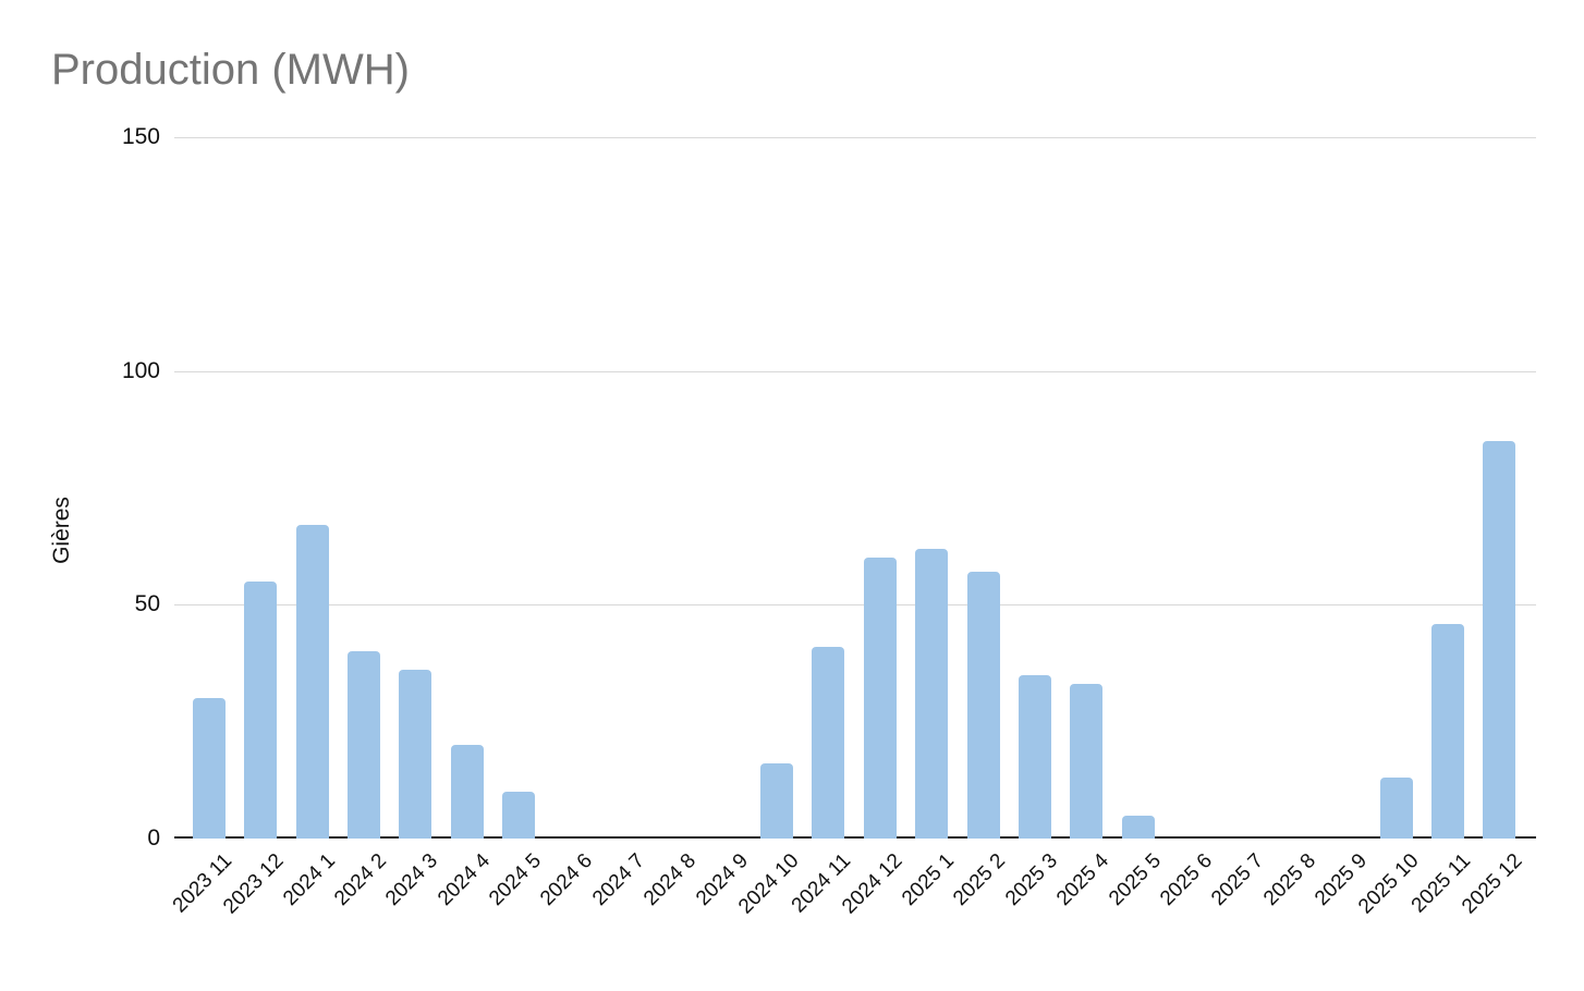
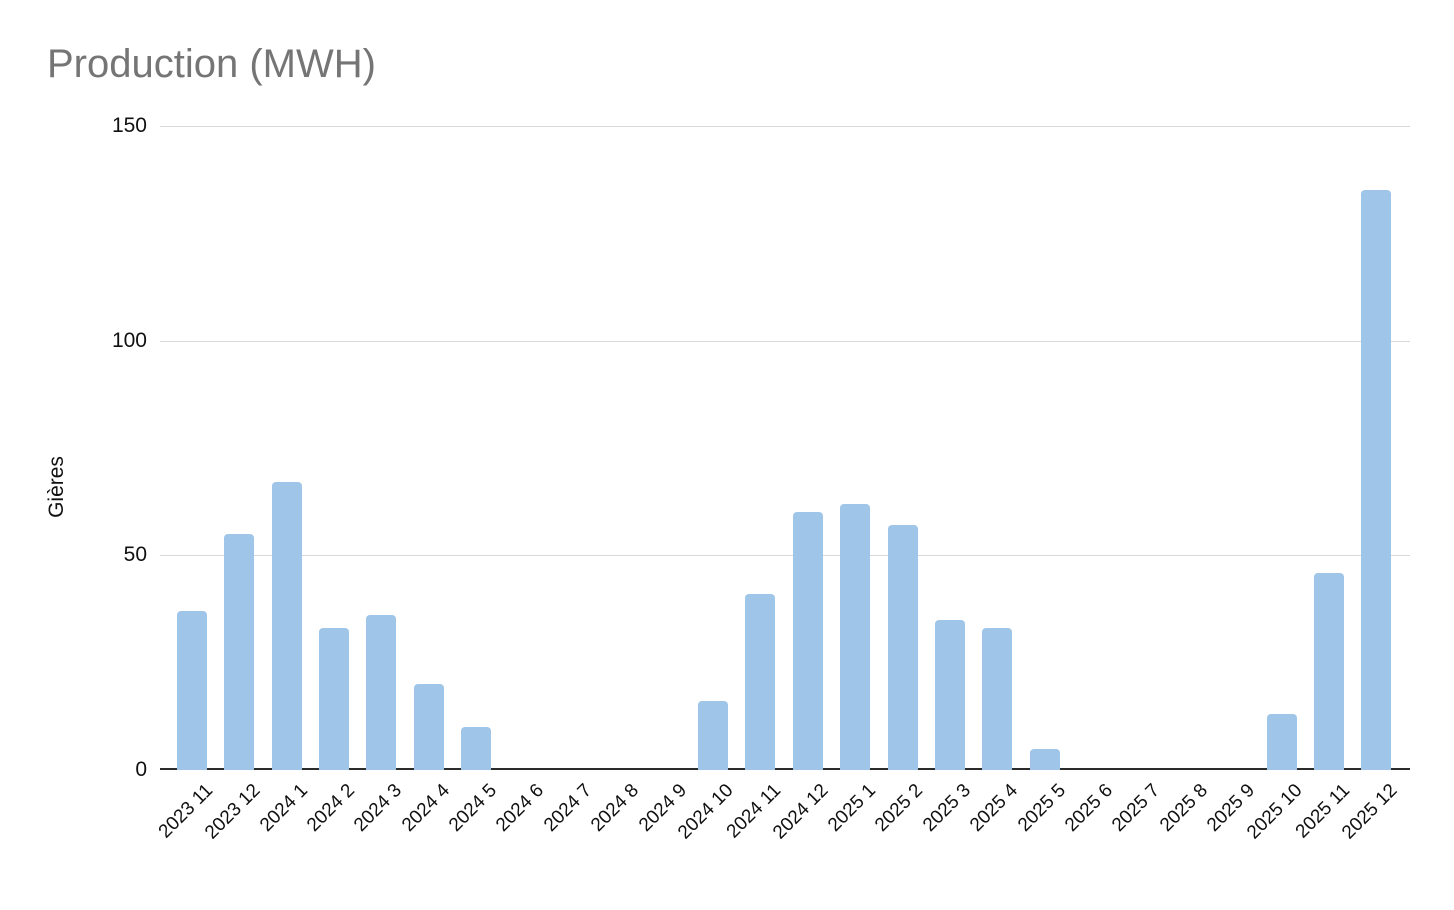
2023 11: 30 -> 37
2024 2: 40 -> 33
2025 12: 85 -> 135
